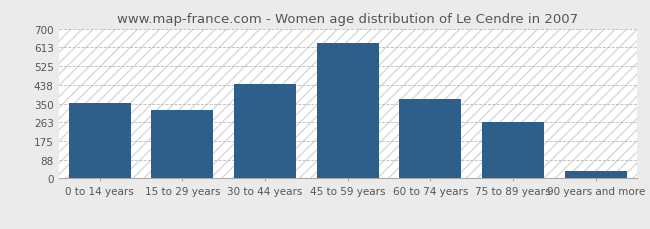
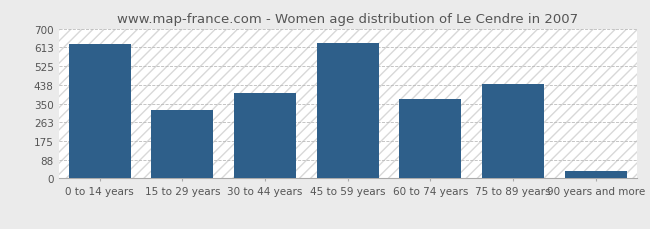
0 to 14 years: 352 -> 630
30 to 44 years: 443 -> 400
75 to 89 years: 265 -> 440
